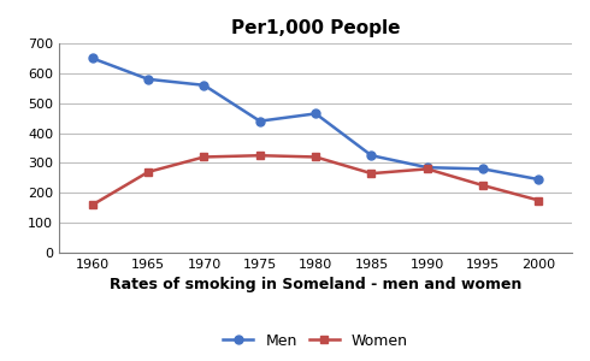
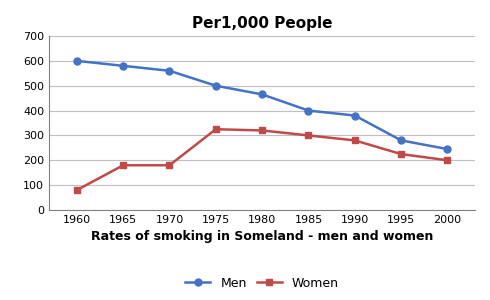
Men/1960: 650 -> 600
Women/1960: 160 -> 80
Women/1965: 270 -> 180
Women/1970: 320 -> 180
Men/1975: 440 -> 500
Men/1985: 325 -> 400
Women/1985: 265 -> 300
Men/1990: 285 -> 380
Women/2000: 175 -> 200
